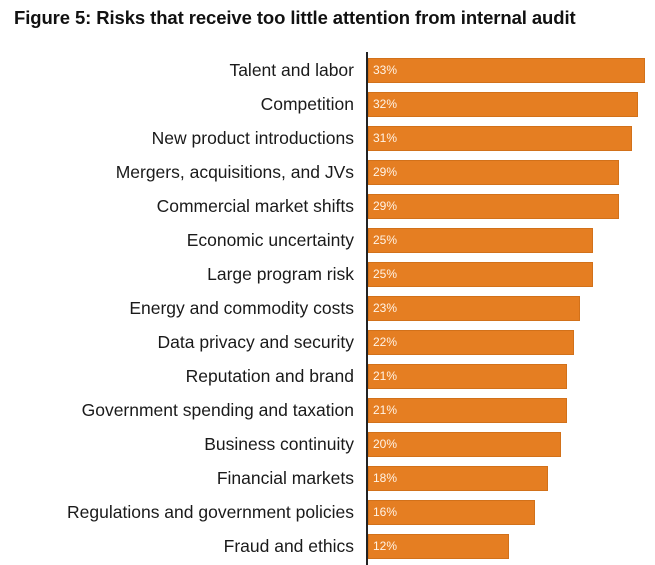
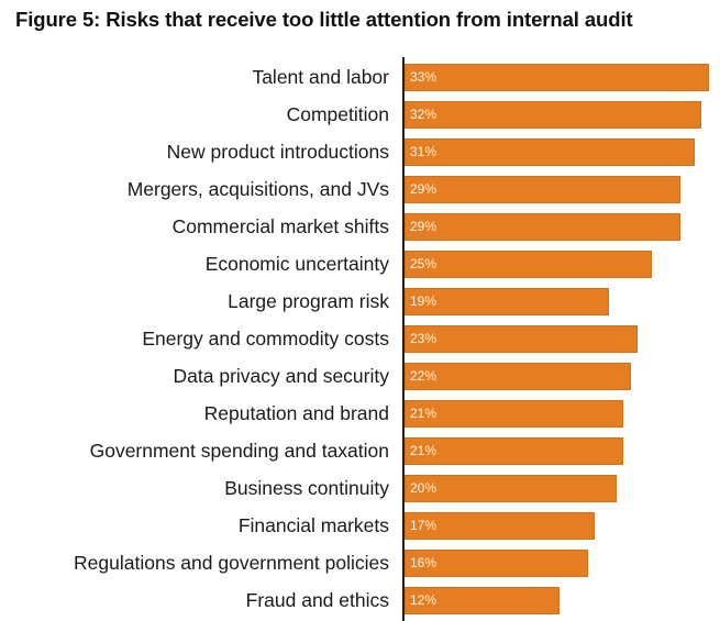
Large program risk: 25% -> 19%
Financial markets: 18% -> 17%
